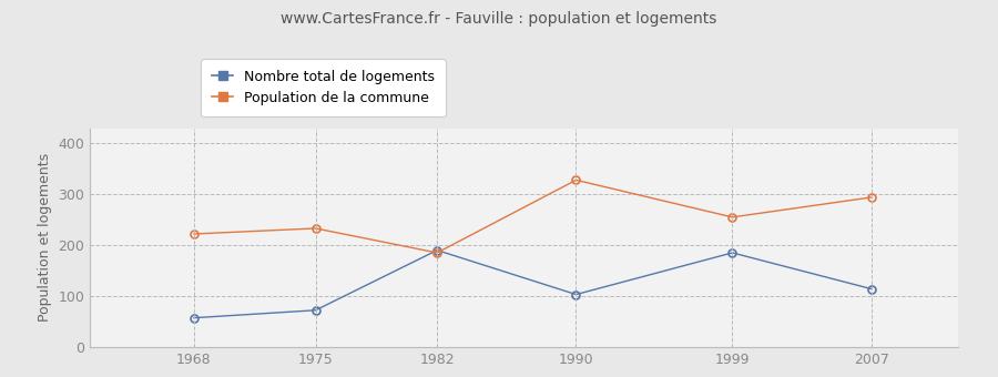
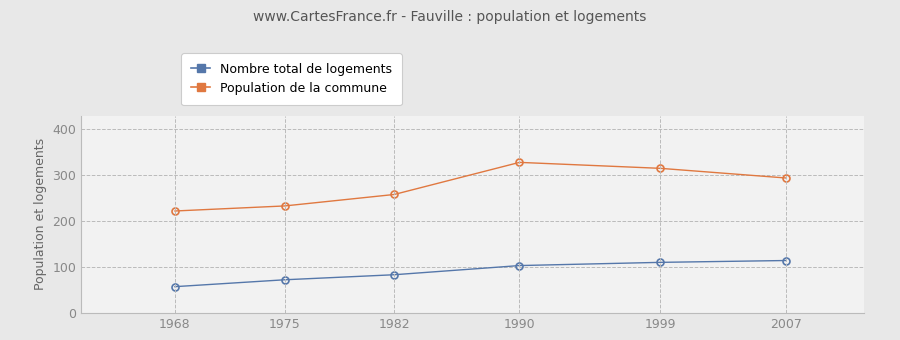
Nombre total de logements/1982: 190 -> 83
Population de la commune/1982: 185 -> 258
Nombre total de logements/1999: 185 -> 110
Population de la commune/1999: 255 -> 315
